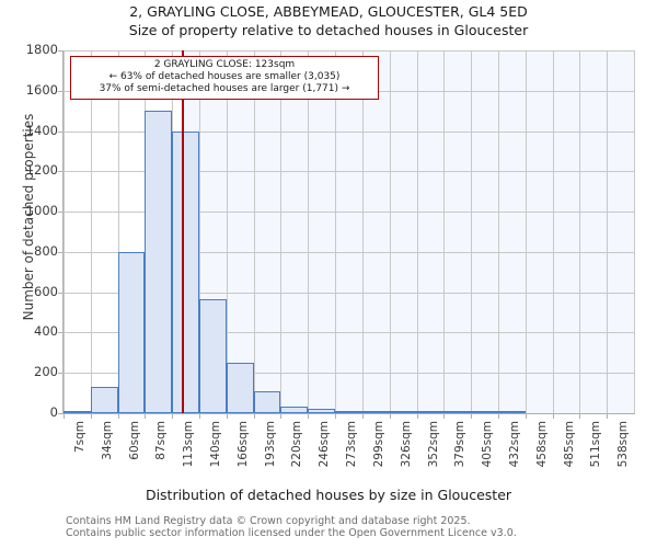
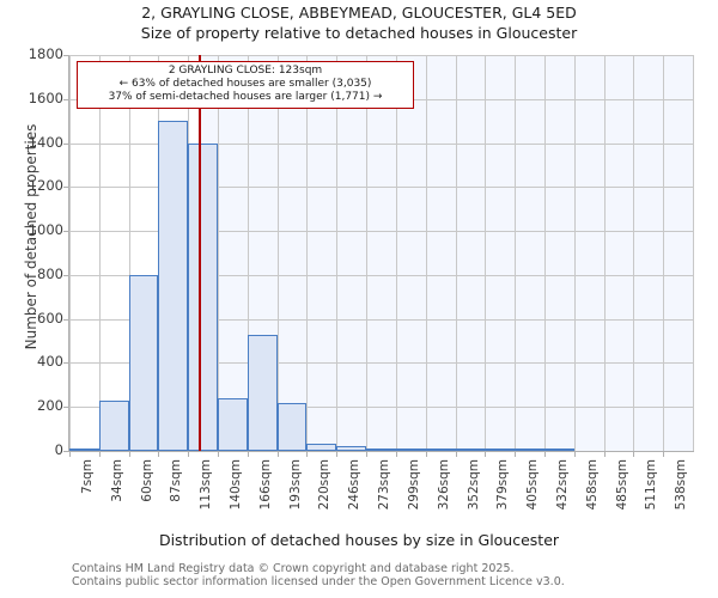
34sqm: 130 -> 230
140sqm: 560 -> 240
166sqm: 250 -> 530
193sqm: 110 -> 220
